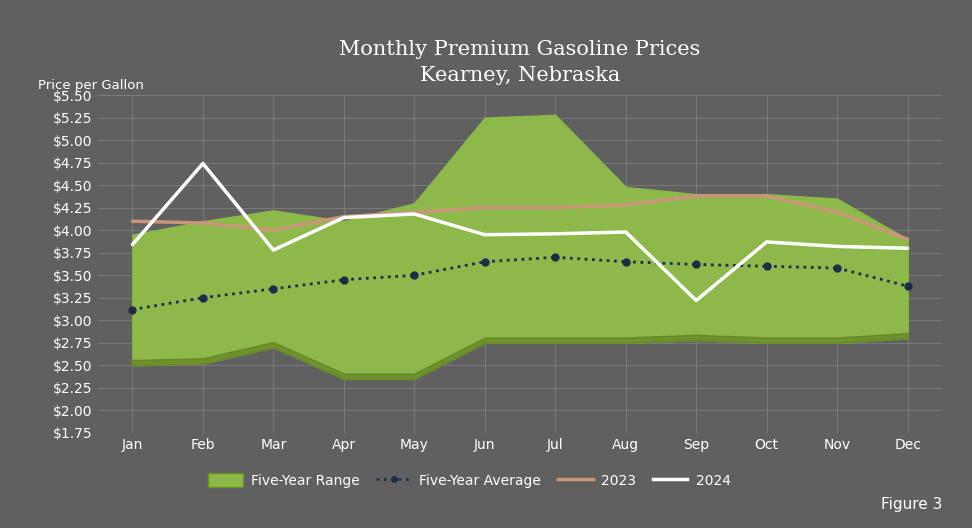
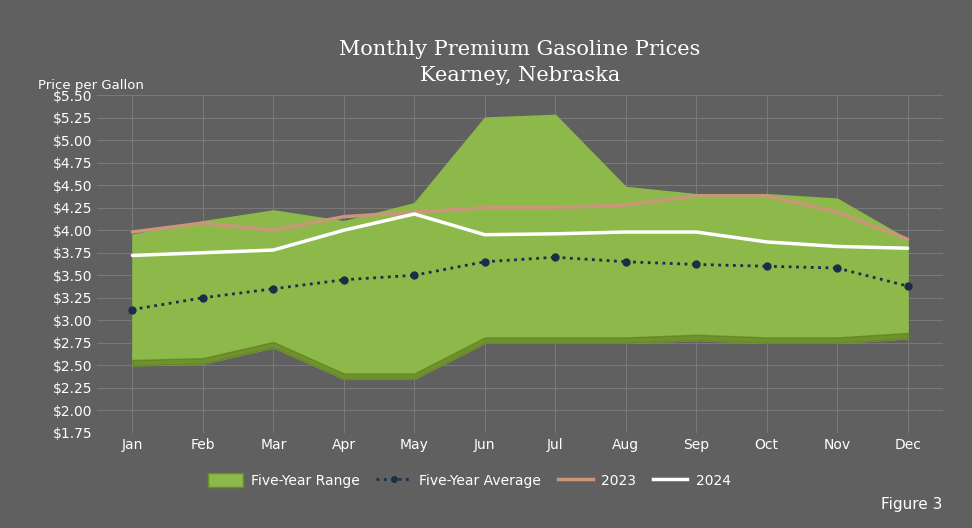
2023/Jan: $4.10 -> $3.98
2024/Jan: $3.84 -> $3.72
2024/Feb: $4.74 -> $3.75
2024/Apr: $4.14 -> $4.00
2024/Sep: $3.22 -> $3.98
